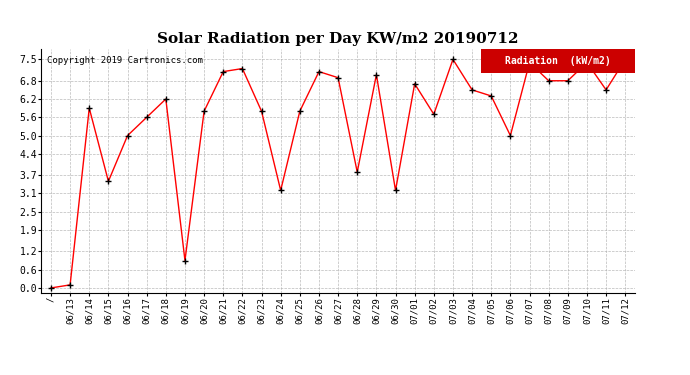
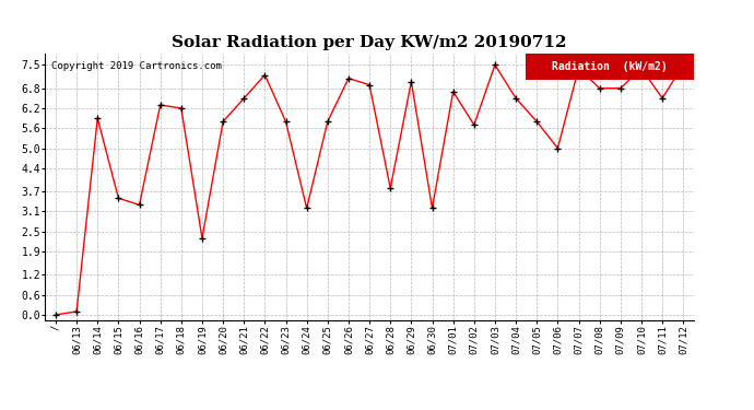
06/16: 5.0 -> 3.3
06/17: 5.6 -> 6.3
06/19: 0.9 -> 2.3
06/21: 7.1 -> 6.5
07/05: 6.3 -> 5.8
